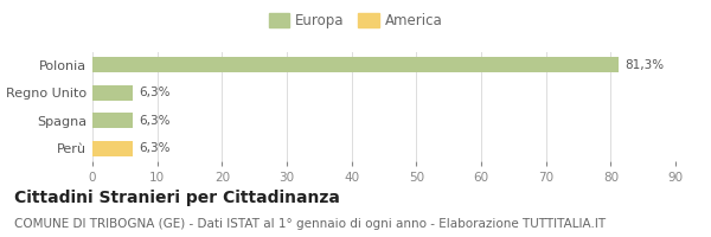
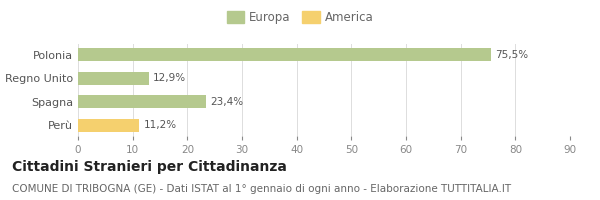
Polonia: 81,3% -> 75,5%
Regno Unito: 6,3% -> 12,9%
Spagna: 6,3% -> 23,4%
Perù: 6,3% -> 11,2%
